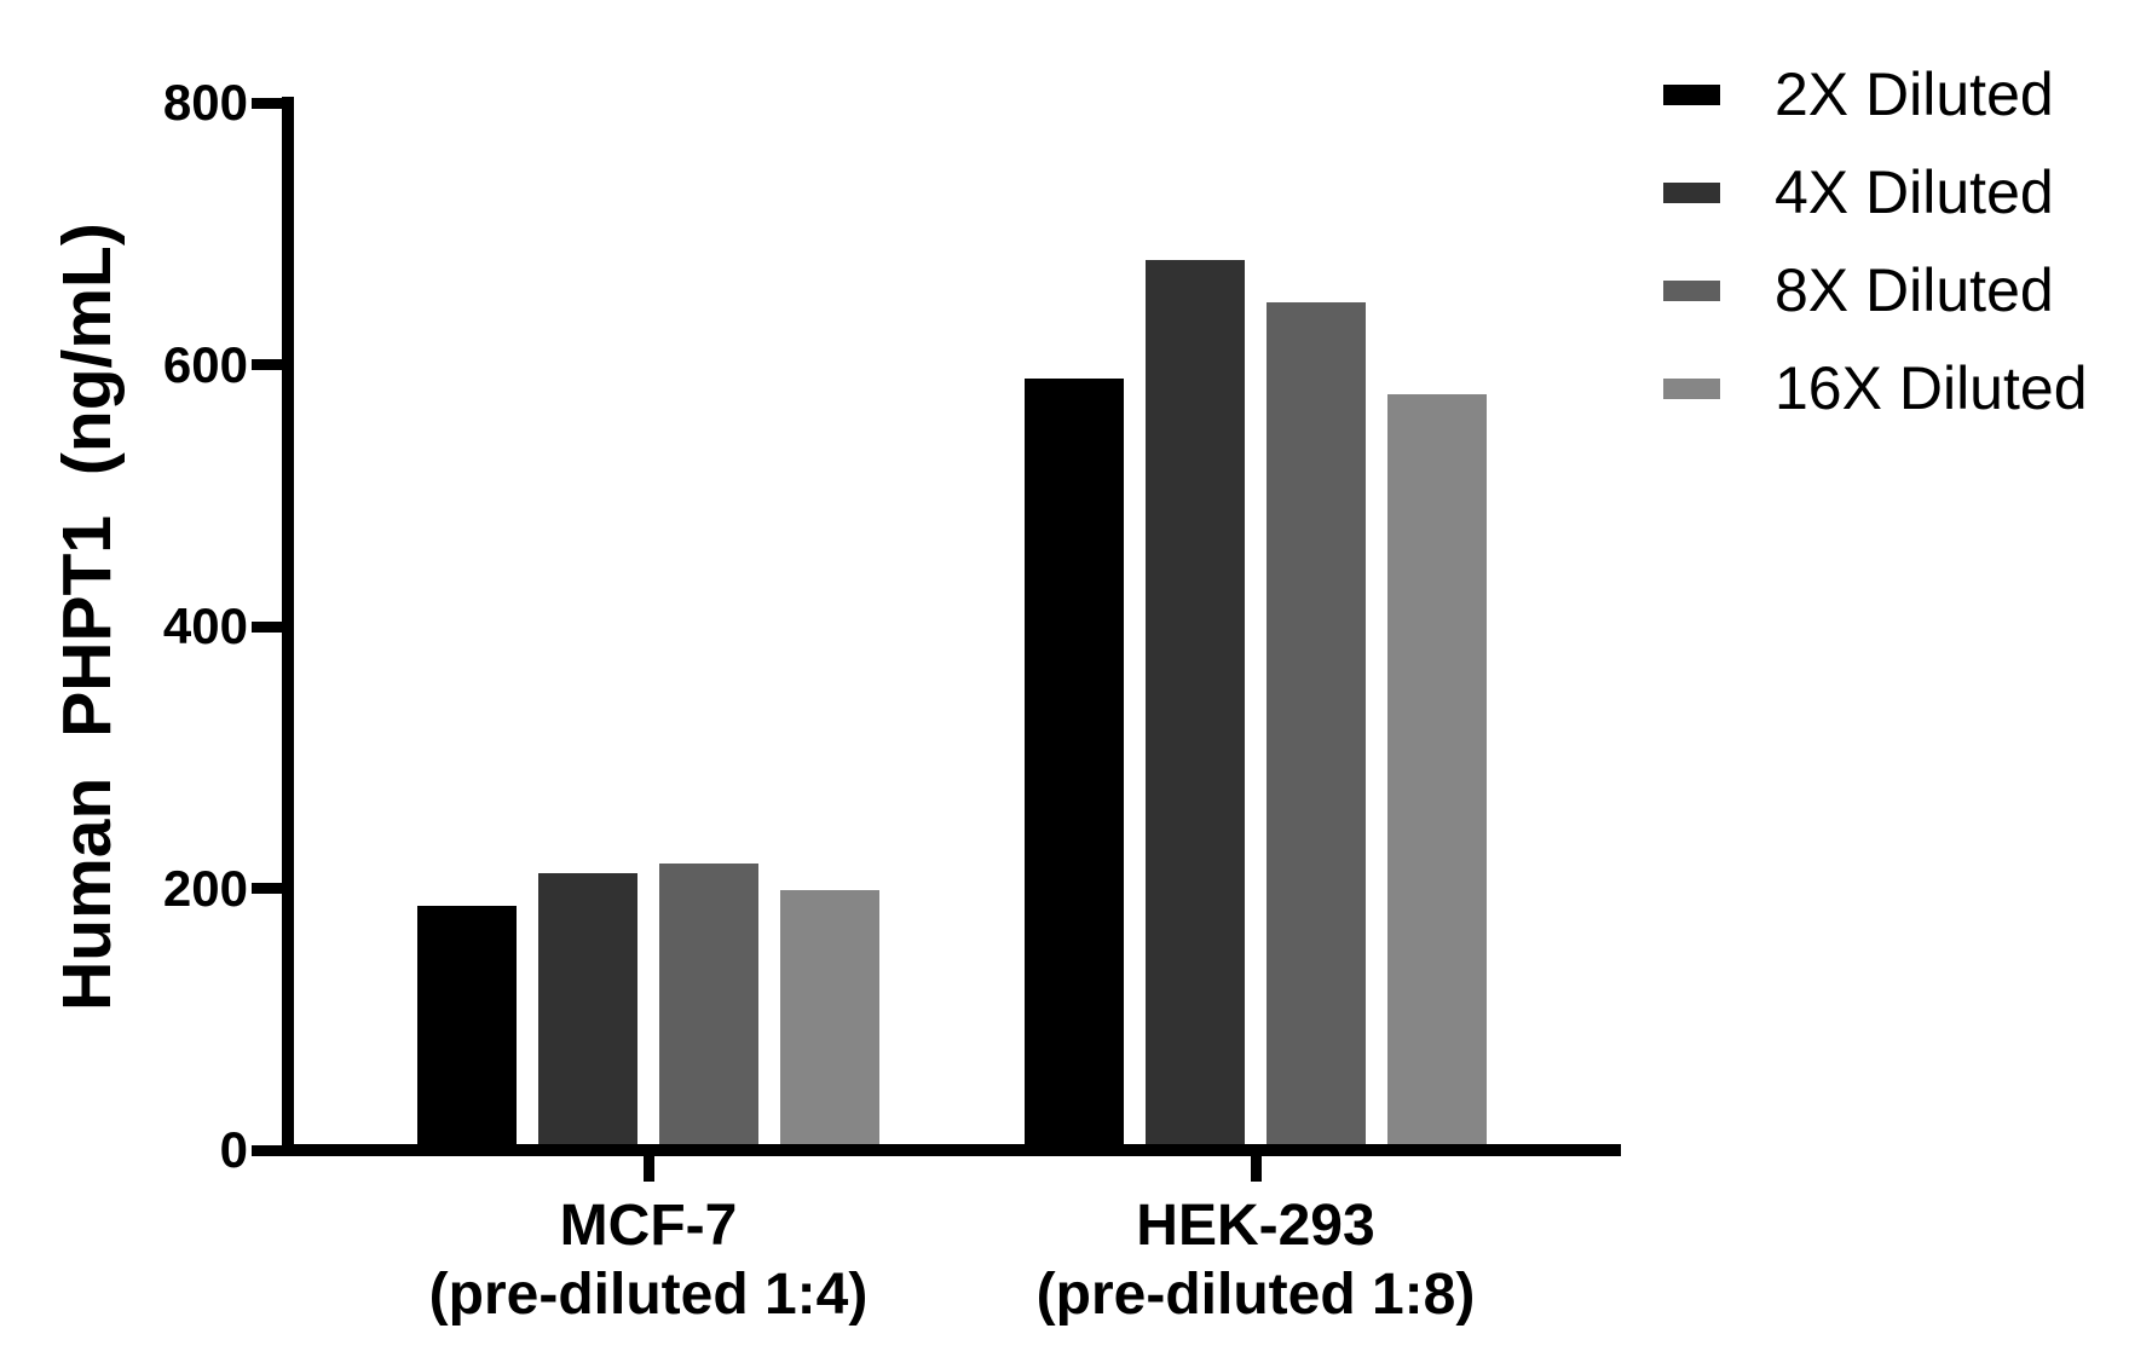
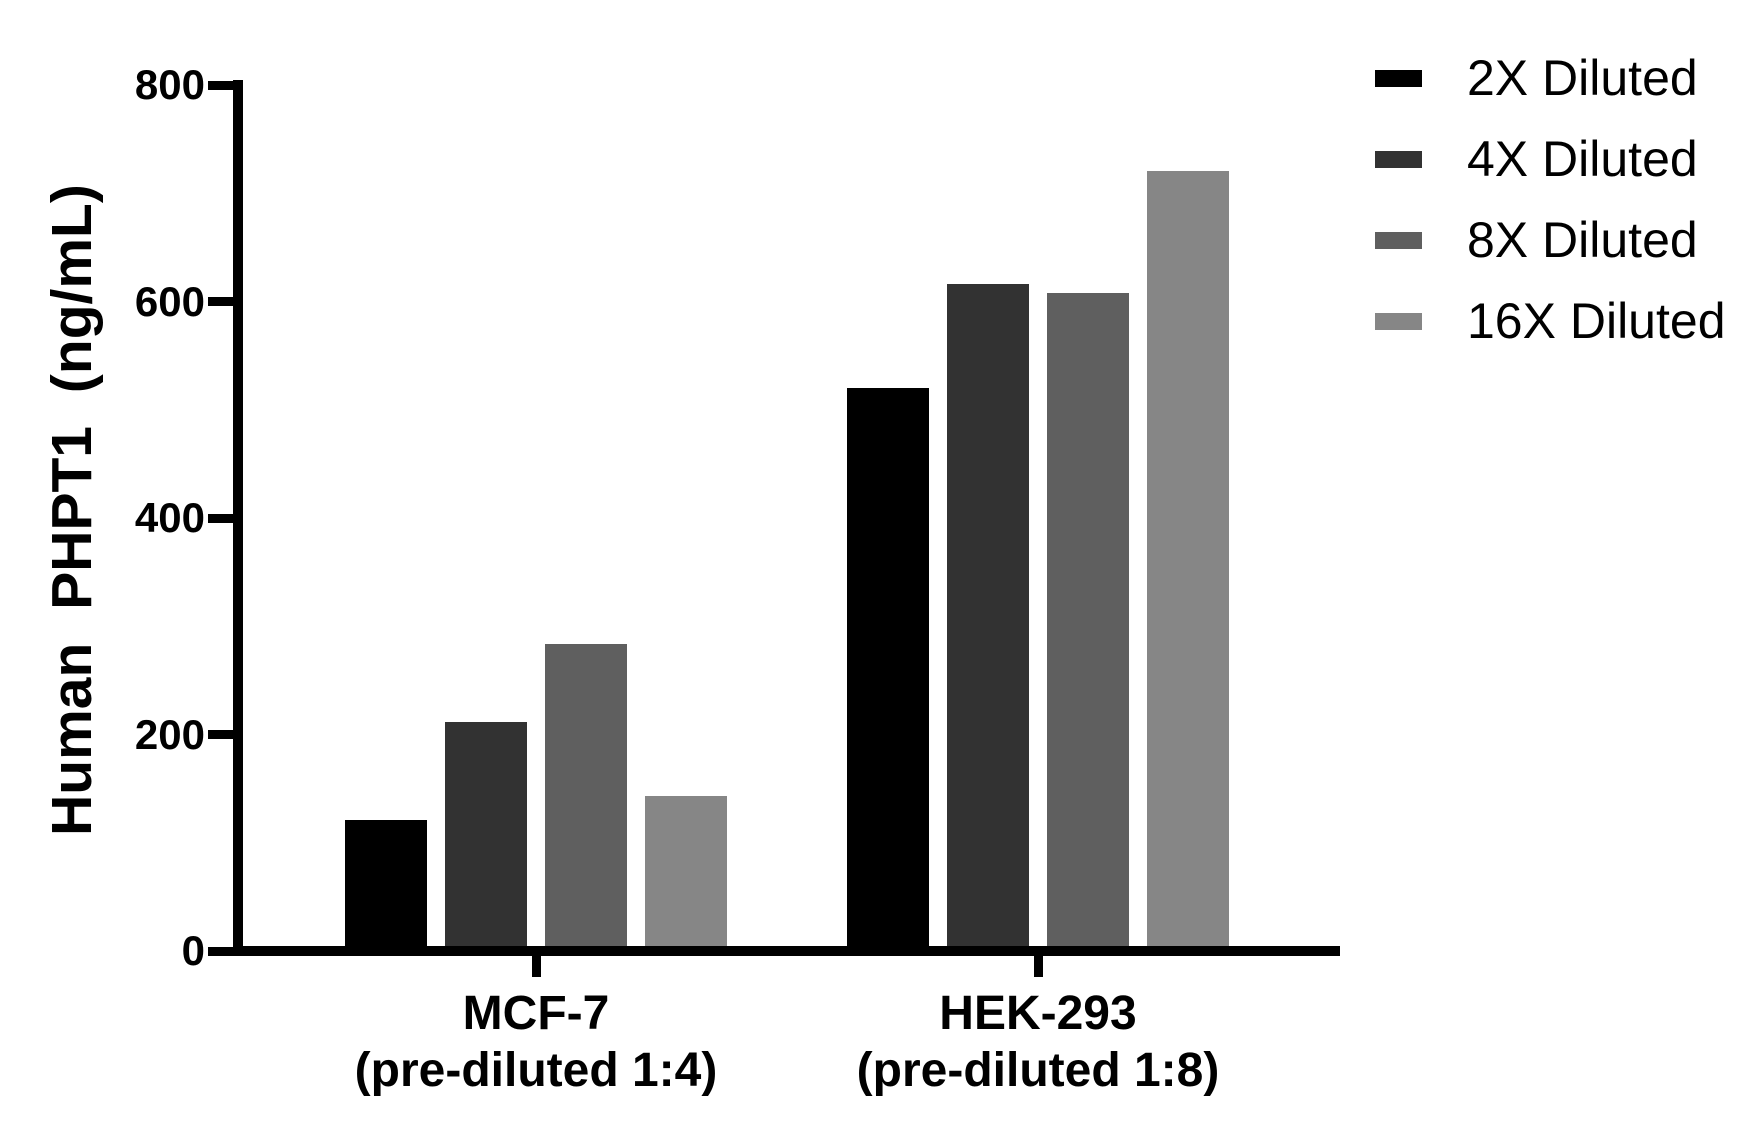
2X Diluted/MCF-7 (pre-diluted 1:4): 187 -> 121
8X Diluted/MCF-7 (pre-diluted 1:4): 219 -> 284
16X Diluted/MCF-7 (pre-diluted 1:4): 199 -> 143
2X Diluted/HEK-293 (pre-diluted 1:8): 589 -> 520
4X Diluted/HEK-293 (pre-diluted 1:8): 680 -> 616
8X Diluted/HEK-293 (pre-diluted 1:8): 648 -> 608
16X Diluted/HEK-293 (pre-diluted 1:8): 577 -> 721
